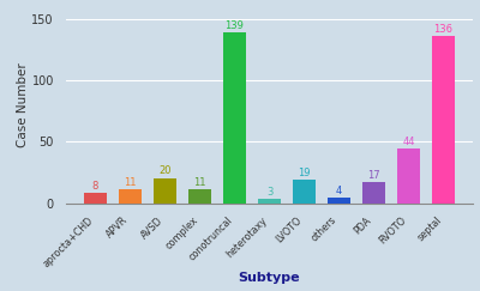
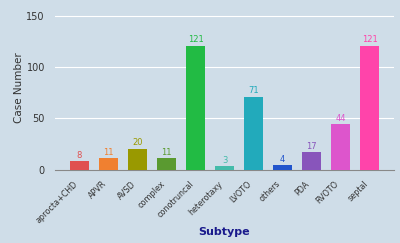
conotruncal: 139 -> 121
LVOTO: 19 -> 71
septal: 136 -> 121
